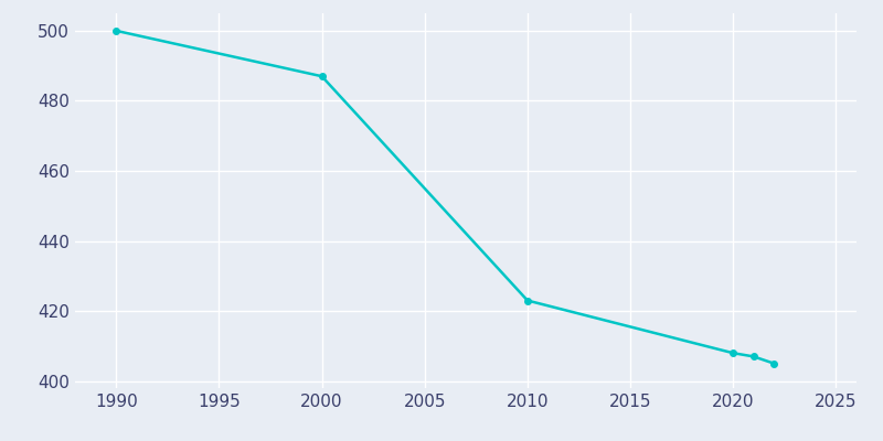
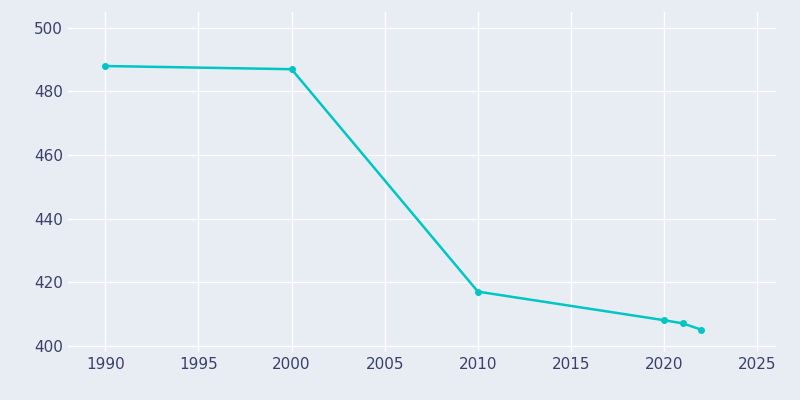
1990: 500 -> 488
2010: 423 -> 417
